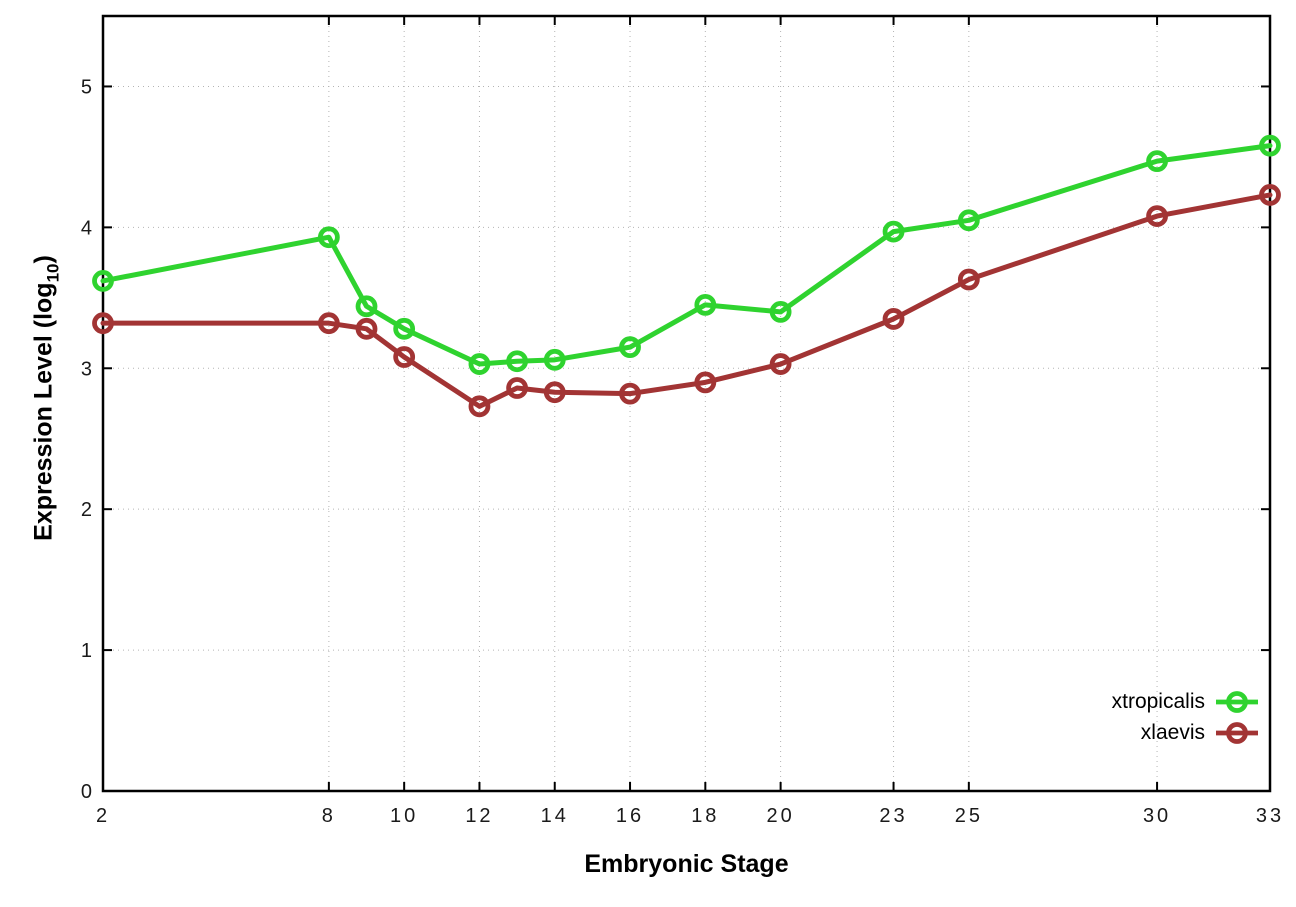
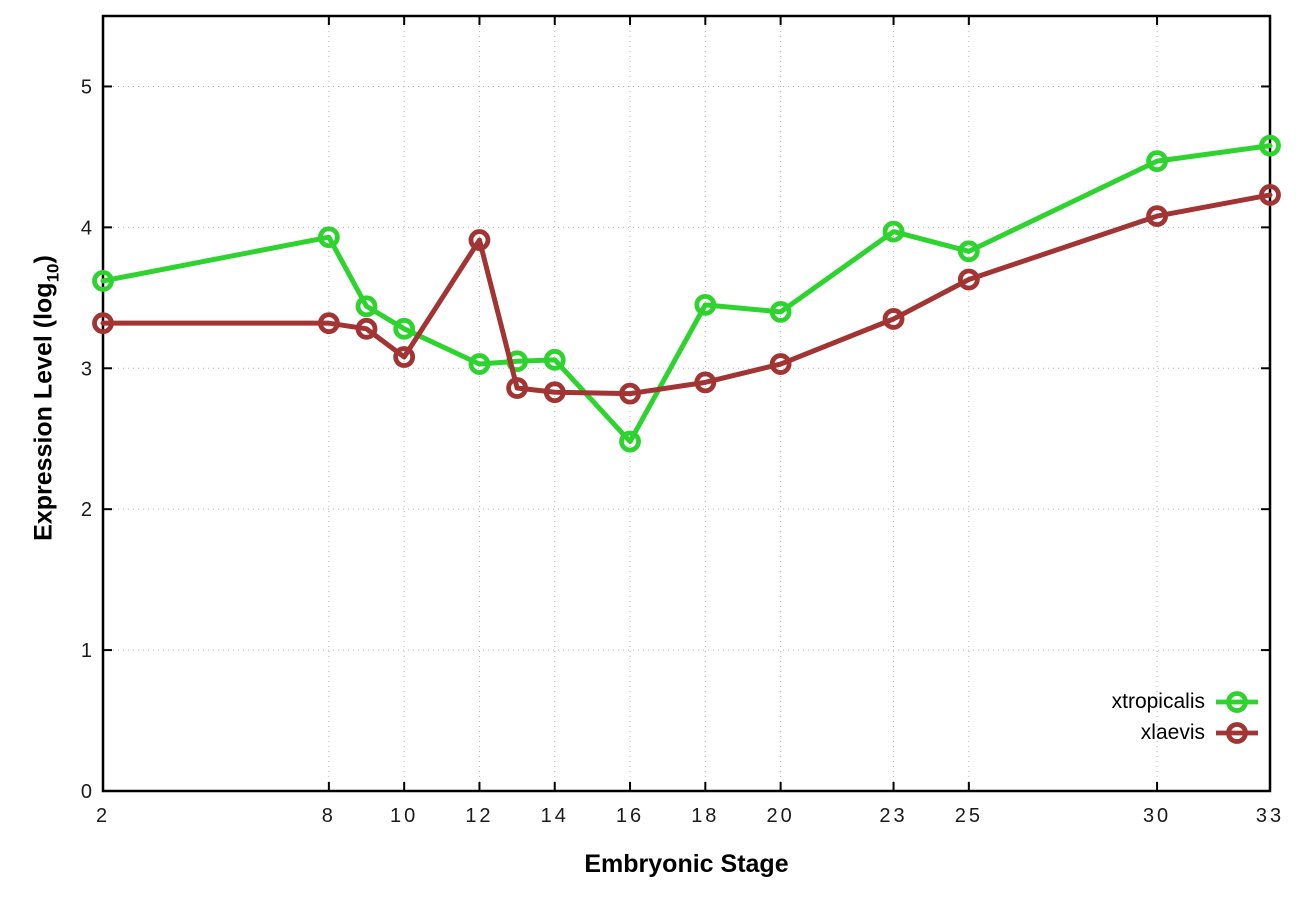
xlaevis/12: 2.73 -> 3.91
xtropicalis/16: 3.15 -> 2.48
xtropicalis/25: 4.05 -> 3.83
